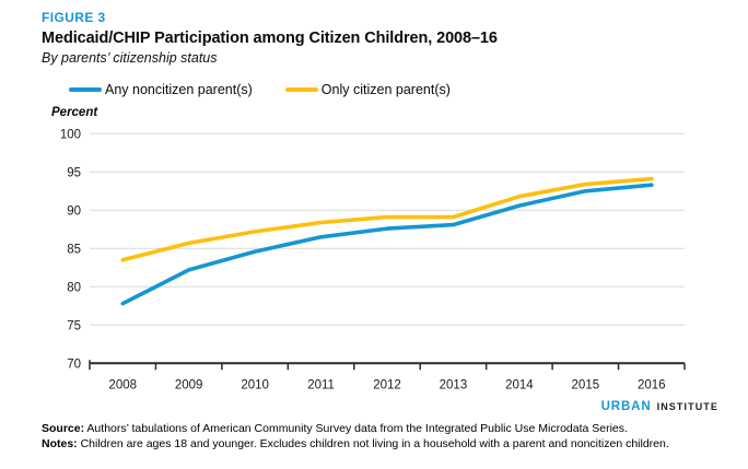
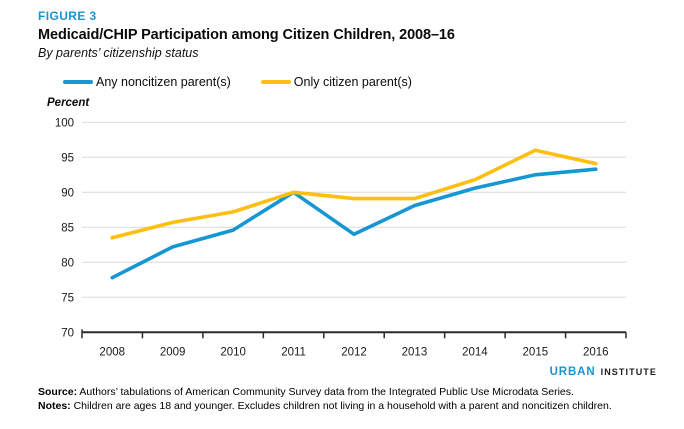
Any noncitizen parent(s)/2011: 86 -> 90
Only citizen parent(s)/2011: 88 -> 90
Any noncitizen parent(s)/2012: 88 -> 84
Only citizen parent(s)/2015: 93 -> 96
